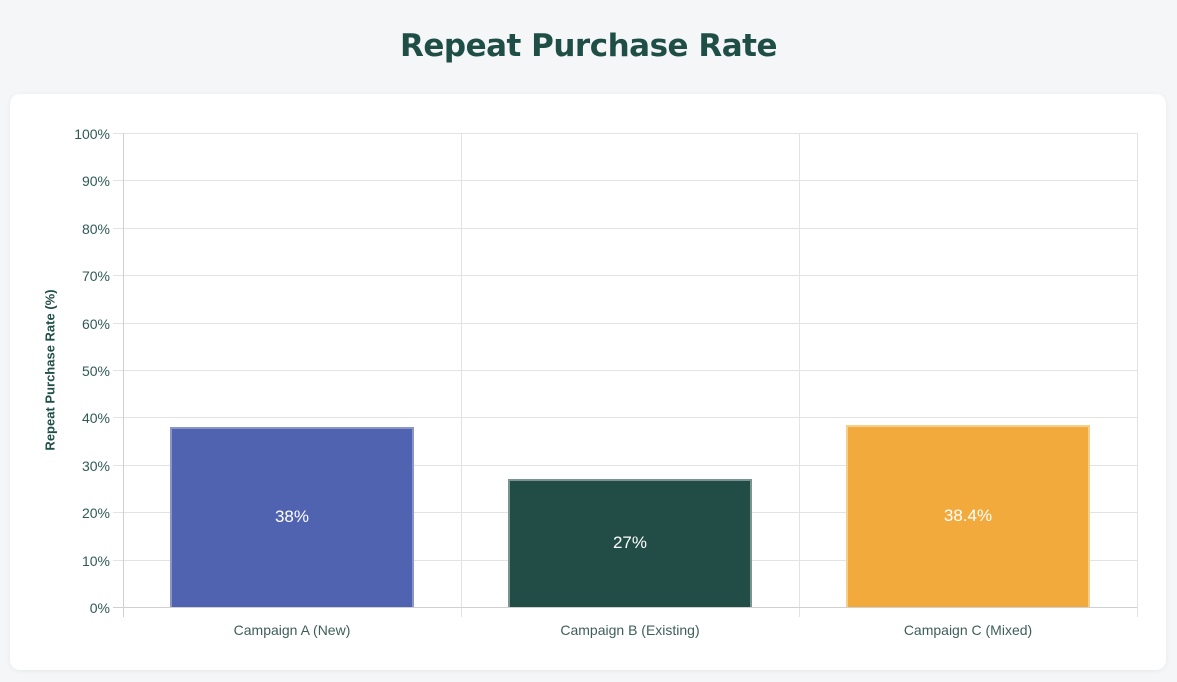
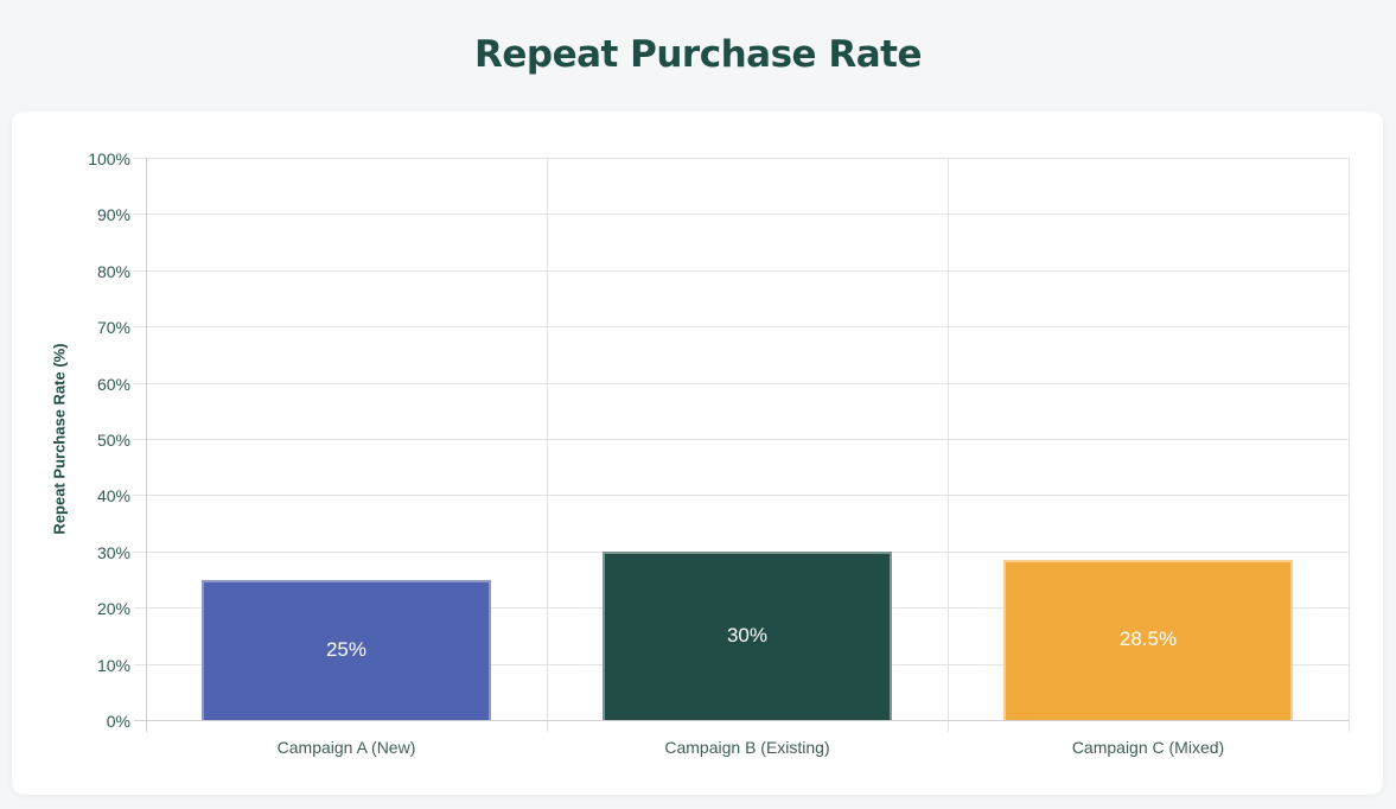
Campaign A (New): 38% -> 25%
Campaign B (Existing): 27% -> 30%
Campaign C (Mixed): 38.4% -> 28.5%
